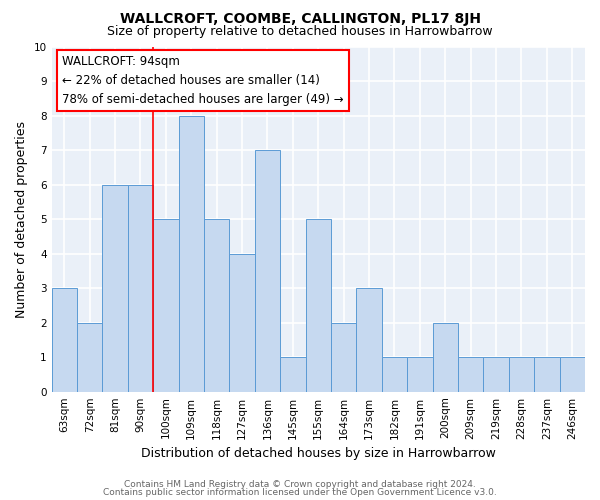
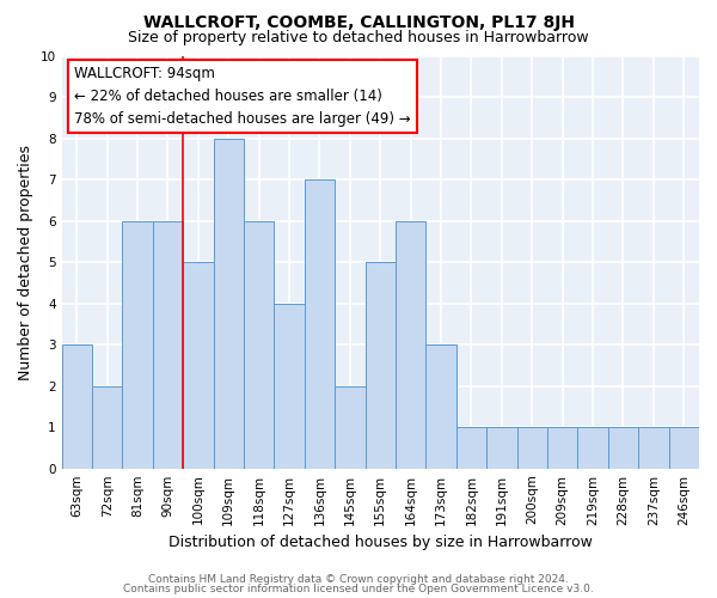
118sqm: 5 -> 6
145sqm: 1 -> 2
164sqm: 2 -> 6
200sqm: 2 -> 1
